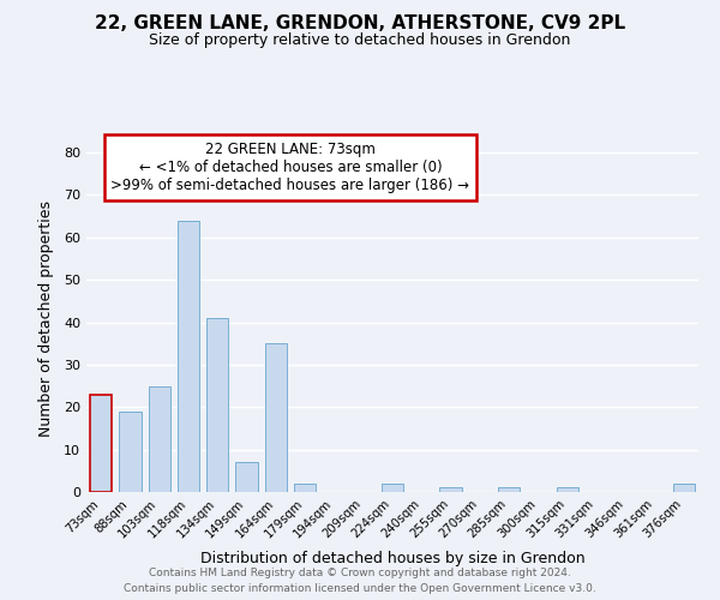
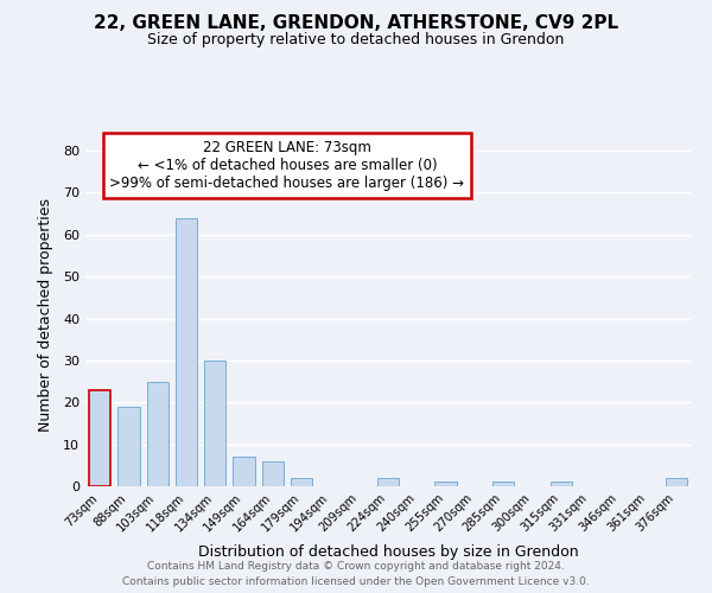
134sqm: 41 -> 30
164sqm: 35 -> 6
